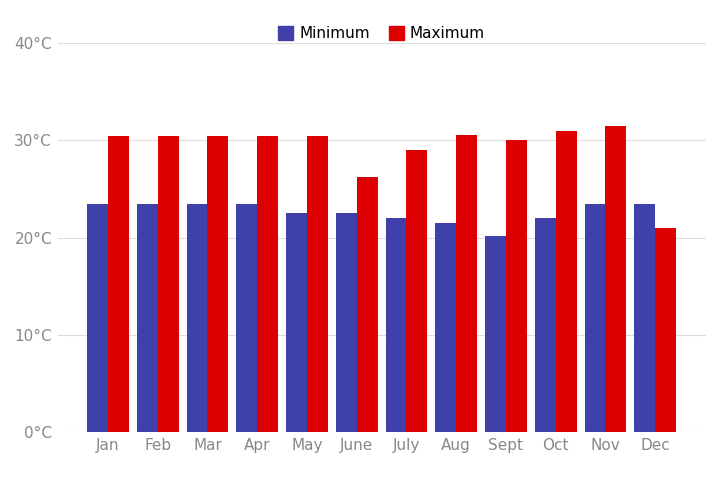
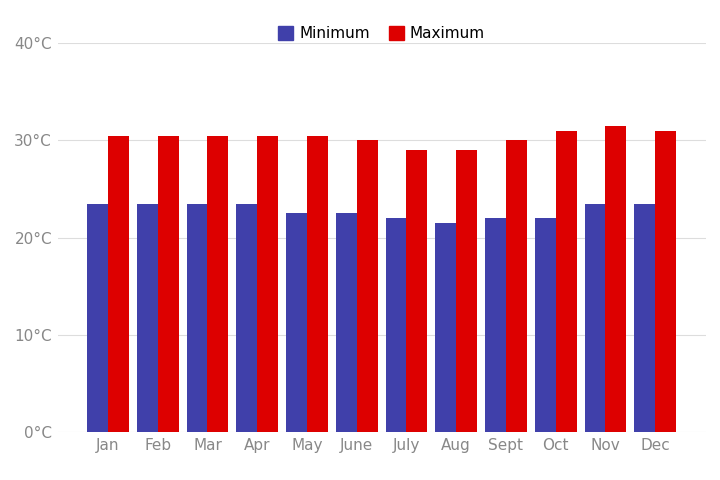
Maximum/June: 26.2°C -> 30.0°C
Maximum/Aug: 30.6°C -> 29.0°C
Minimum/Sept: 20.2°C -> 22.0°C
Maximum/Dec: 21.0°C -> 31.0°C
